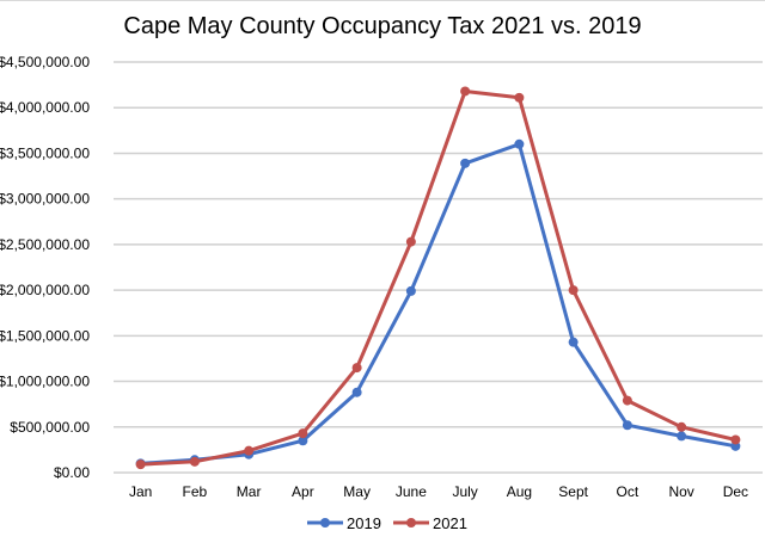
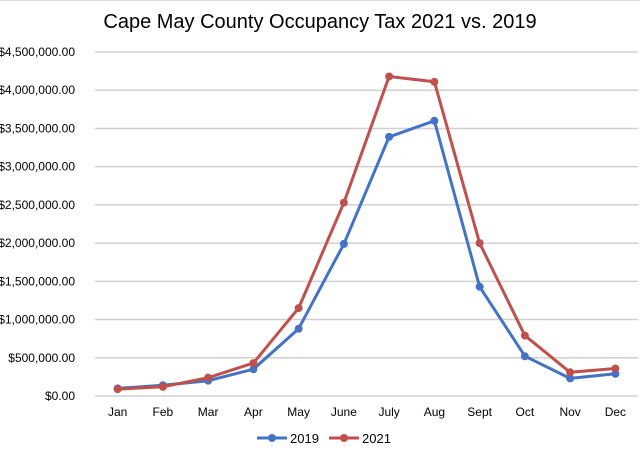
2019/Nov: $400000 -> $200000
2021/Nov: $500000 -> $300000
